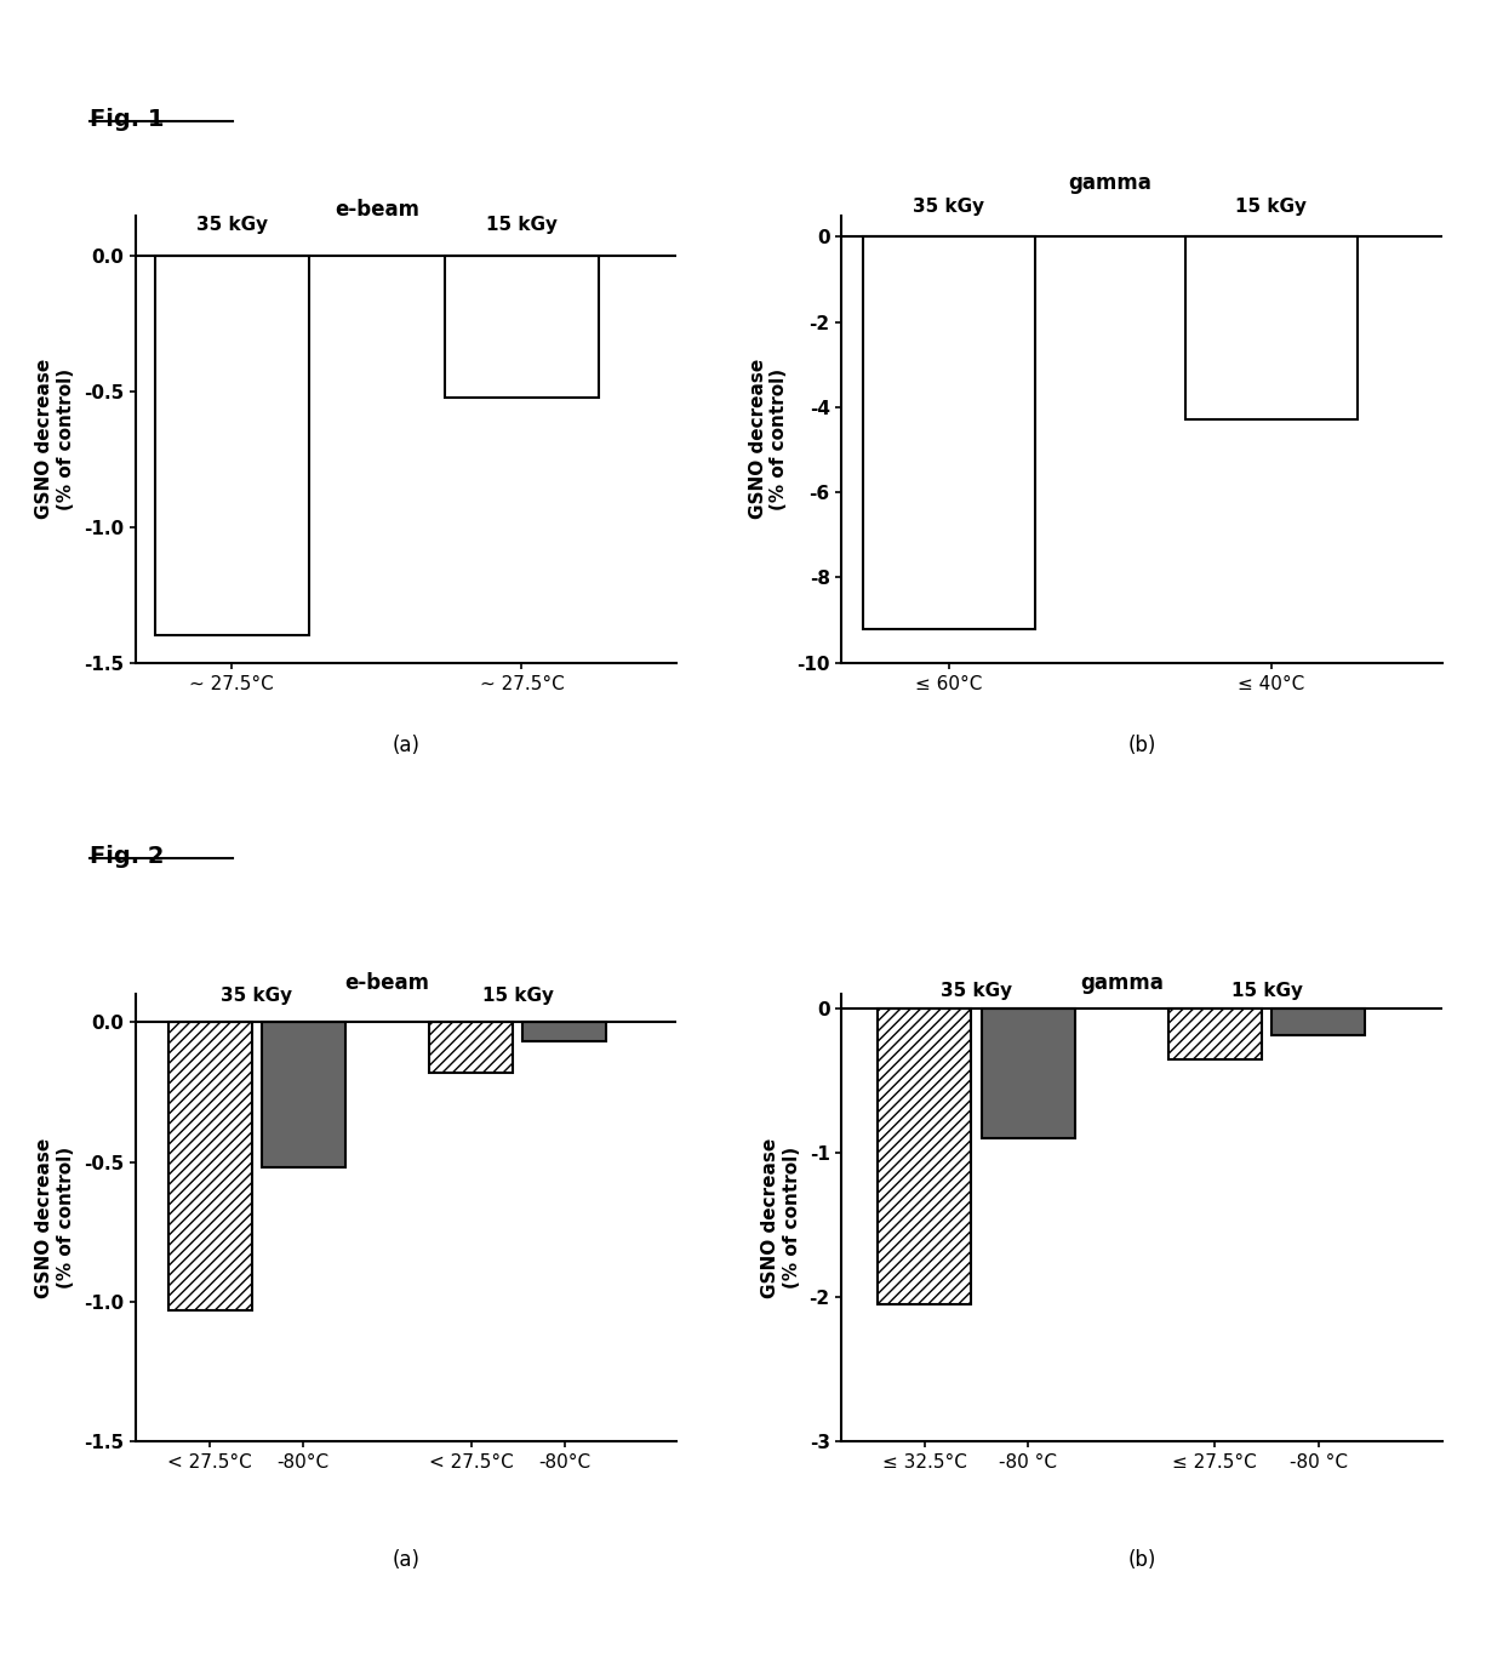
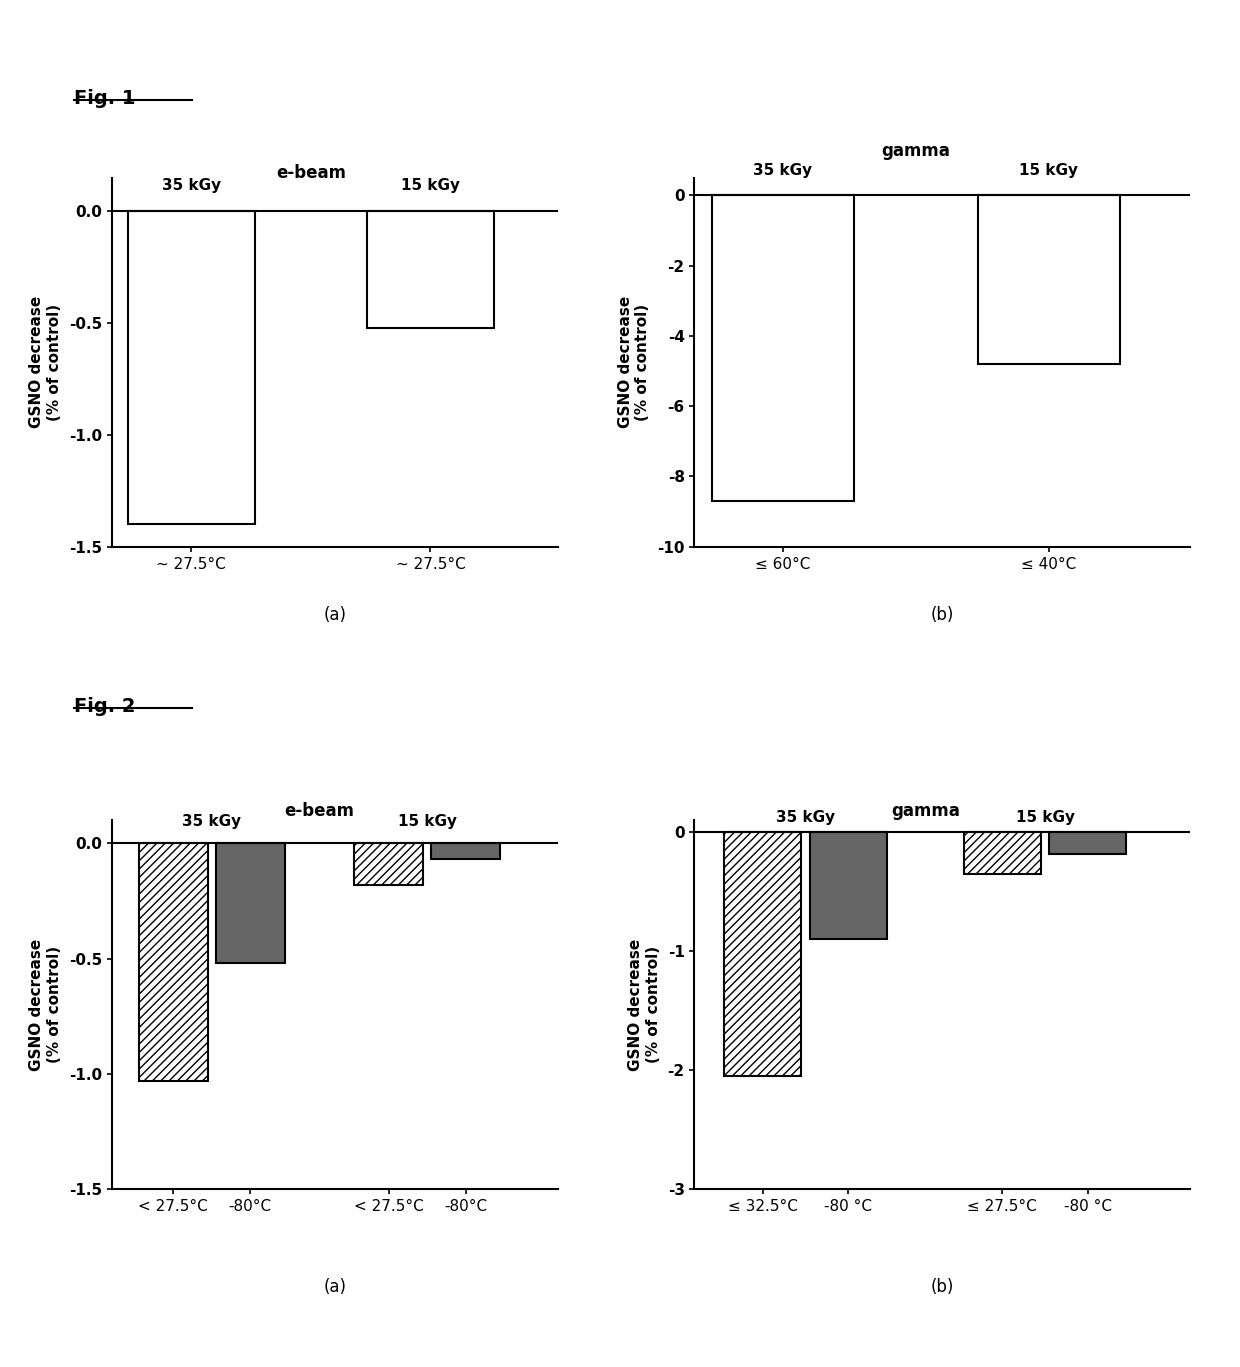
≤ 60°C: -9.2 -> -8.7
≤ 40°C: -4.3 -> -4.8
